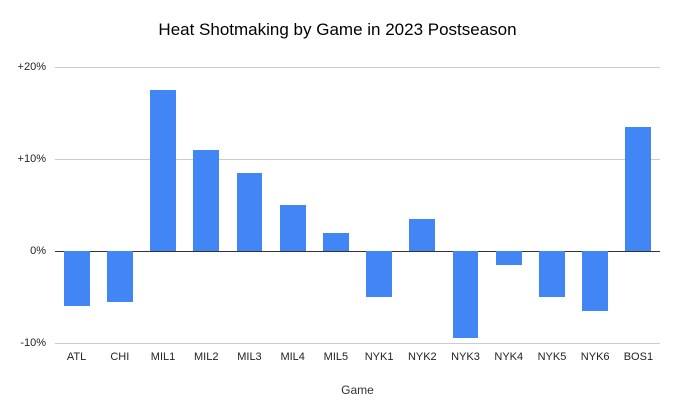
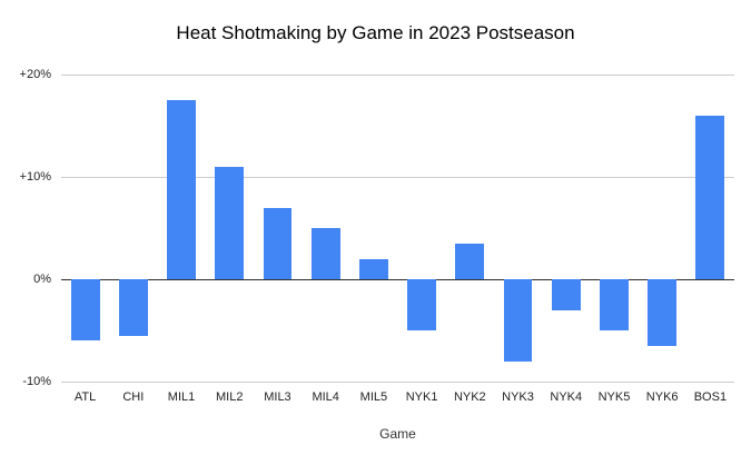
MIL3: 8% -> 7%
NYK3: -10% -> -8%
NYK4: -2% -> -3%
BOS1: 14% -> 16%
